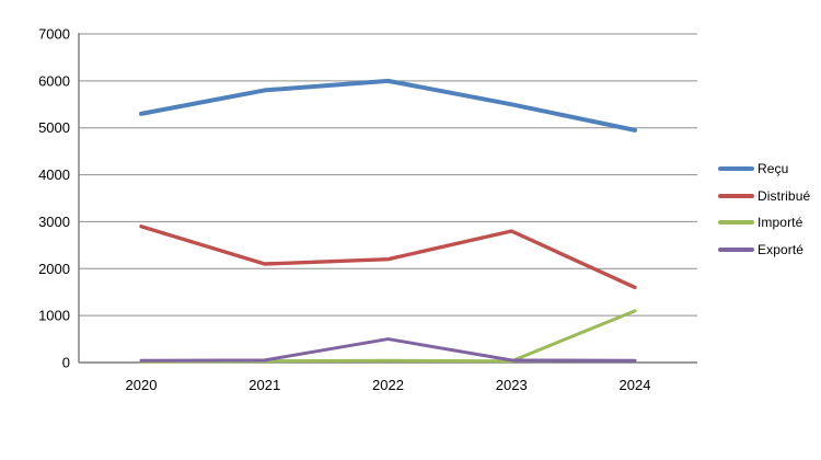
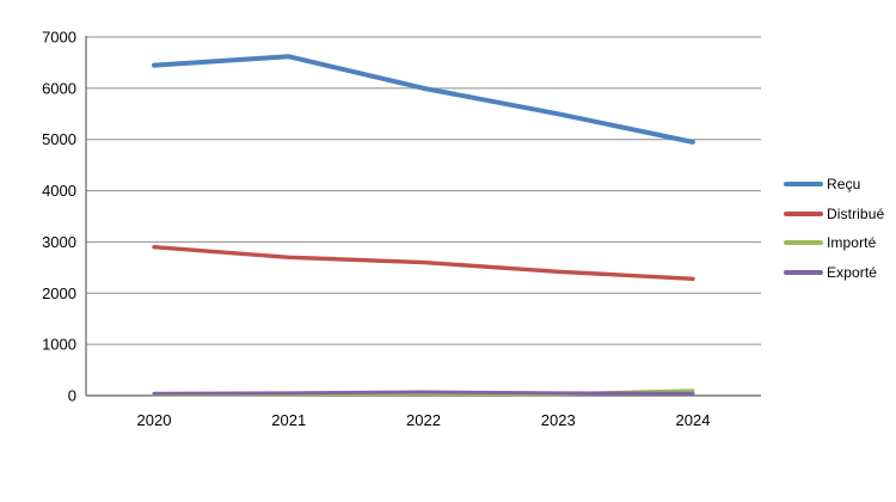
Reçu/2020: 5300 -> 6400
Reçu/2021: 5800 -> 6600
Distribué/2021: 2100 -> 2700
Distribué/2022: 2200 -> 2600
Exporté/2022: 500 -> 100
Distribué/2023: 2800 -> 2400
Distribué/2024: 1600 -> 2300
Importé/2024: 1100 -> 100
